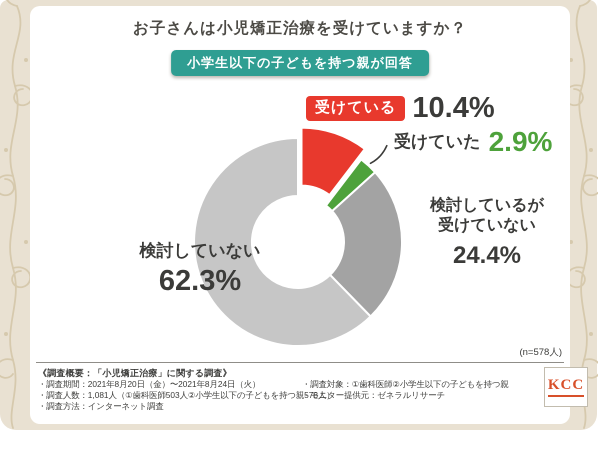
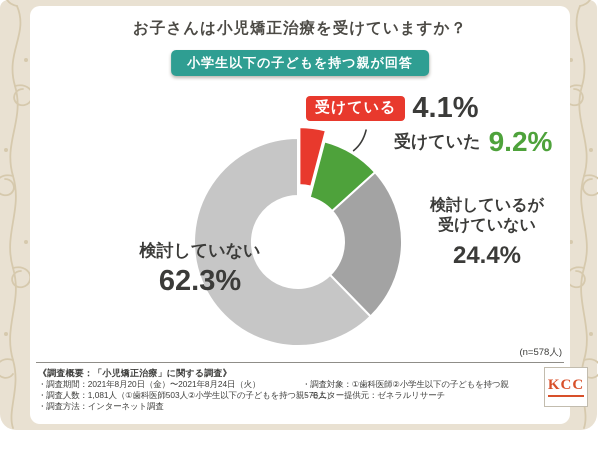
受けている: 10.4% -> 4.1%
受けていた: 2.9% -> 9.2%
